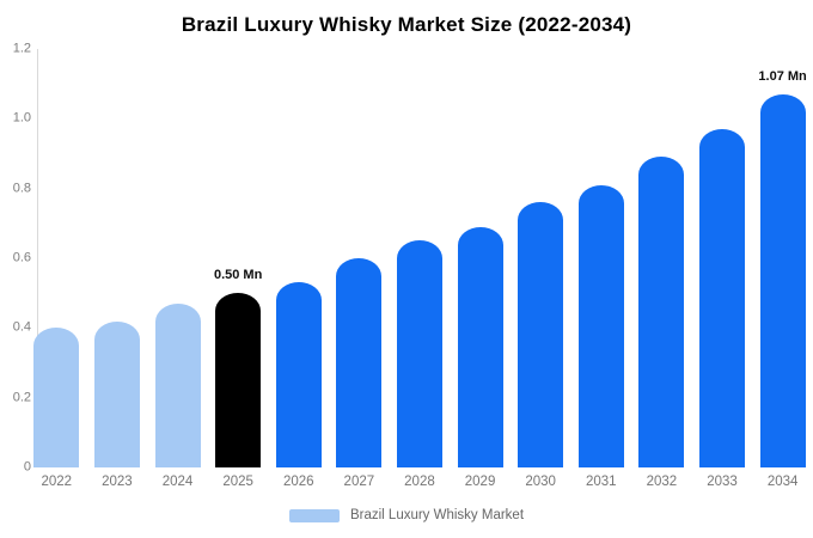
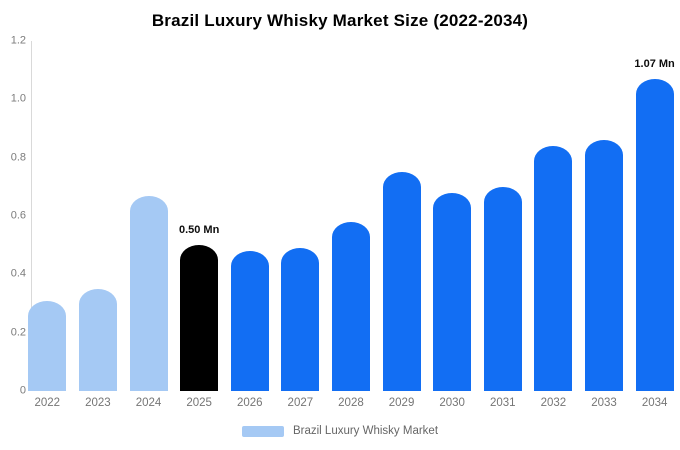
2022: 0.40 -> 0.31
2023: 0.42 -> 0.35
2024: 0.47 -> 0.67
2026: 0.53 -> 0.48
2027: 0.60 -> 0.49
2028: 0.65 -> 0.58
2029: 0.69 -> 0.75
2030: 0.76 -> 0.68
2031: 0.81 -> 0.70
2032: 0.89 -> 0.84
2033: 0.97 -> 0.86
